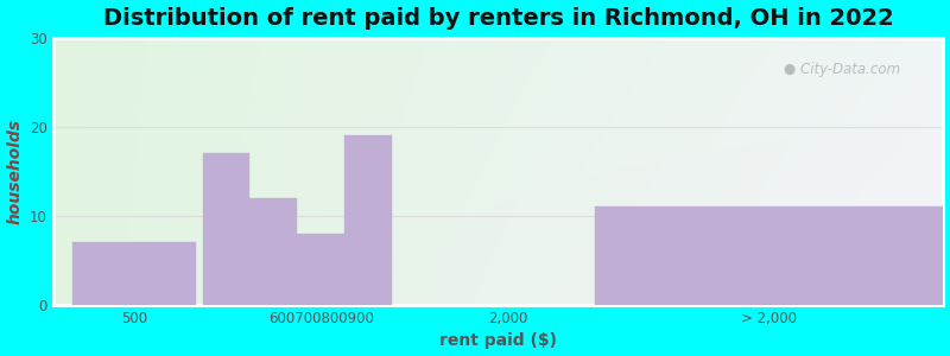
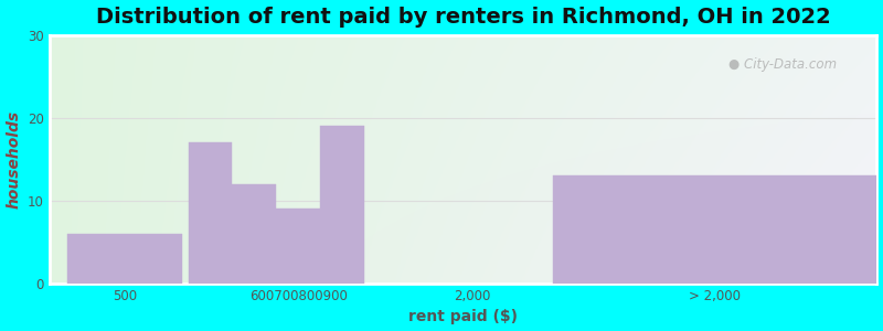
500: 7 -> 6
600700800900: 8 -> 9
> 2,000: 11 -> 13
